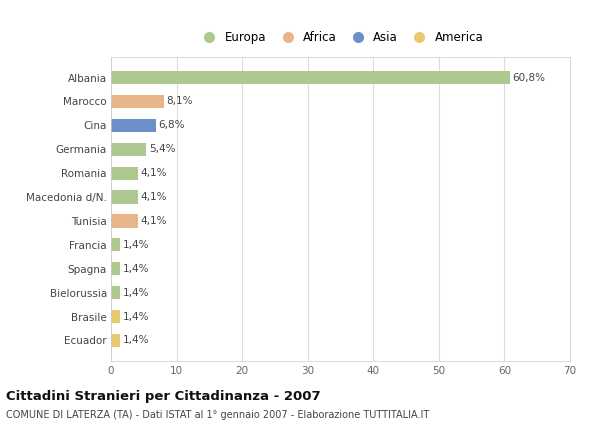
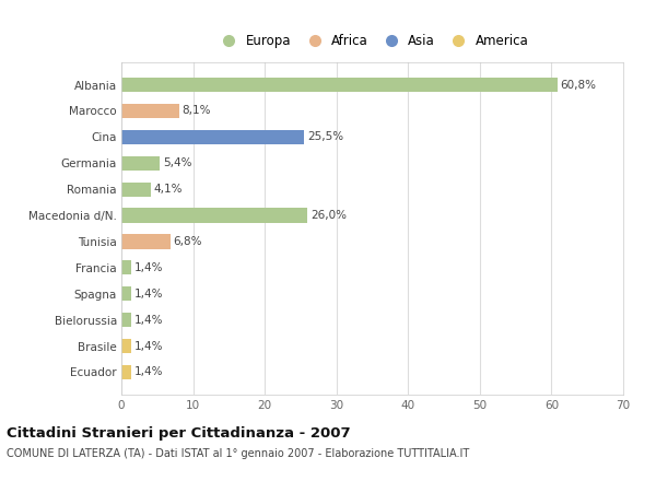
Cina: 6,8% -> 25,5%
Macedonia d/N.: 4,1% -> 26,0%
Tunisia: 4,1% -> 6,8%
